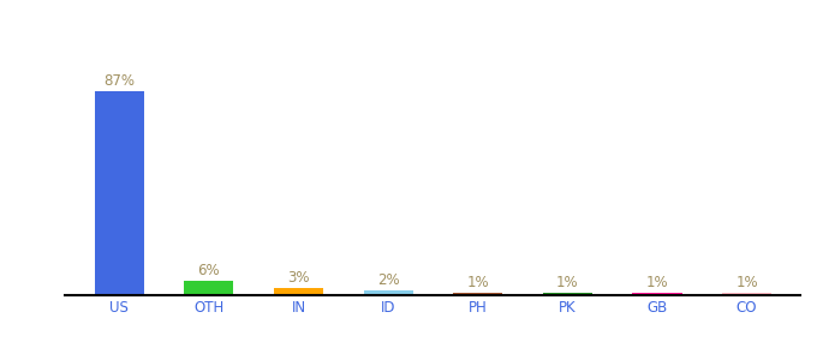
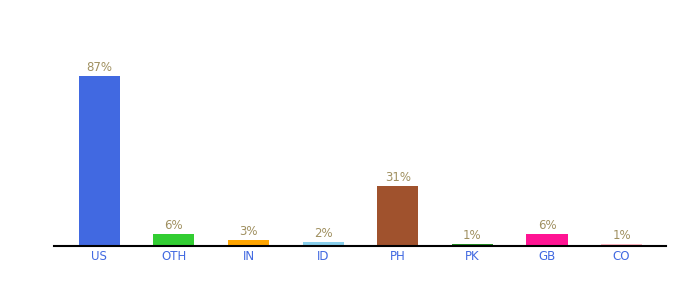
PH: 1% -> 31%
GB: 1% -> 6%
